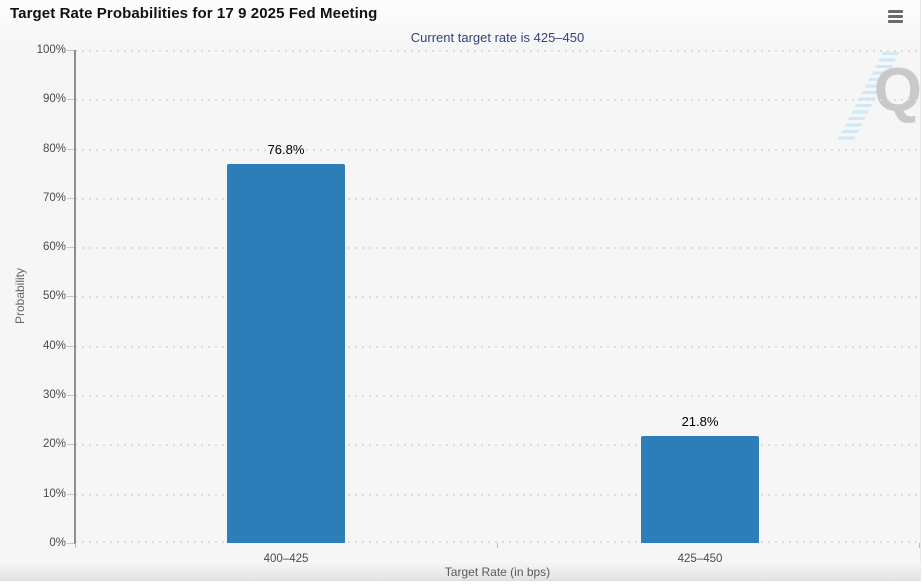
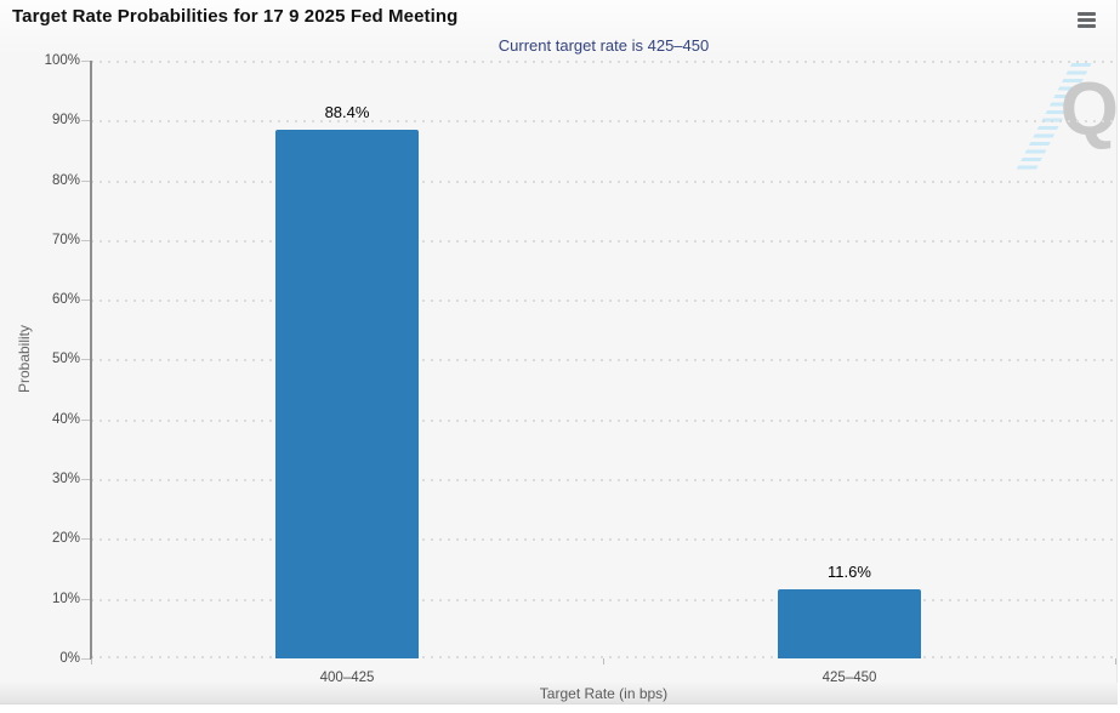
400–425: 76.8% -> 88.4%
425–450: 21.8% -> 11.6%
